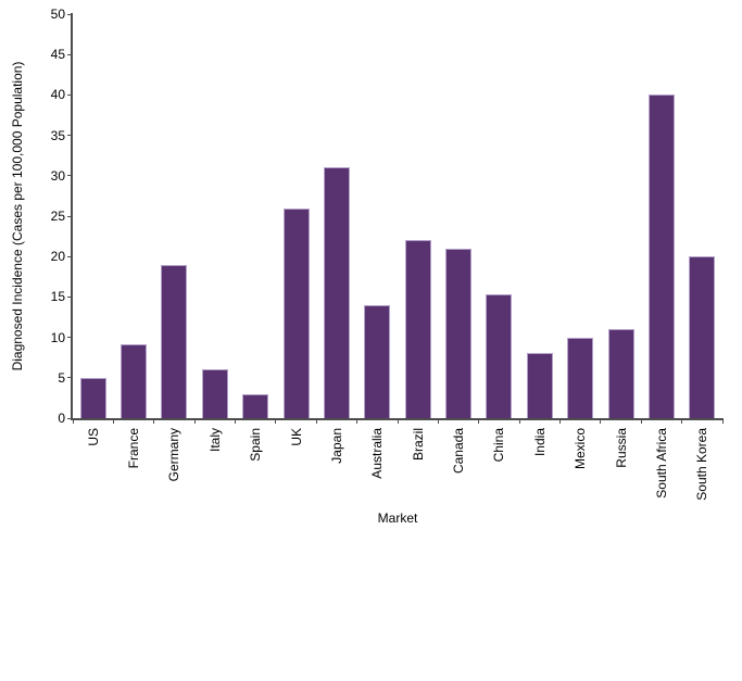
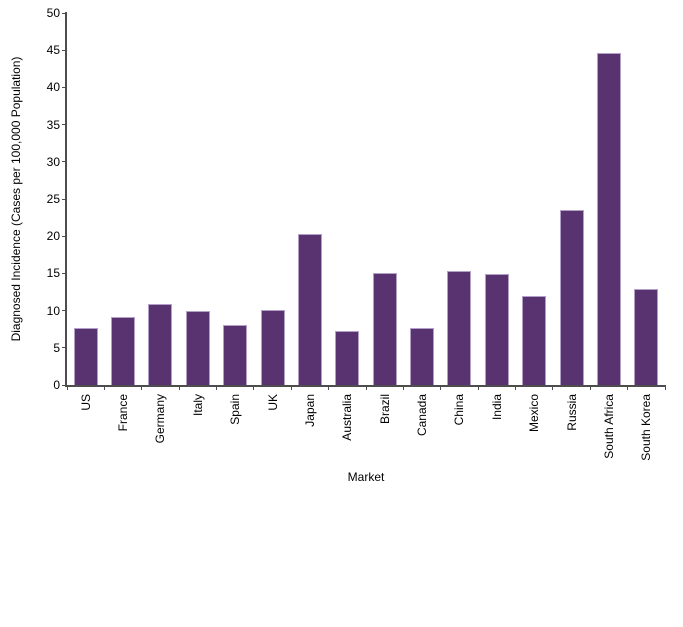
US: 5 -> 8
Germany: 19 -> 11
Italy: 6 -> 10
Spain: 3 -> 8
UK: 26 -> 10
Japan: 31 -> 20
Australia: 14 -> 7
Brazil: 22 -> 15
Canada: 21 -> 8
India: 8 -> 15
Mexico: 10 -> 12
Russia: 11 -> 24
South Africa: 40 -> 45
South Korea: 20 -> 13
